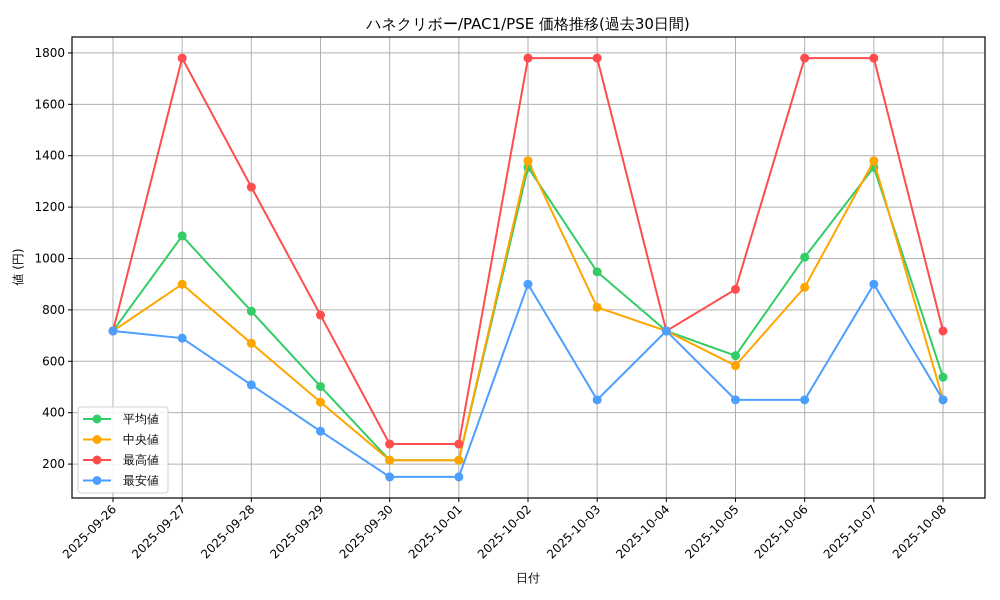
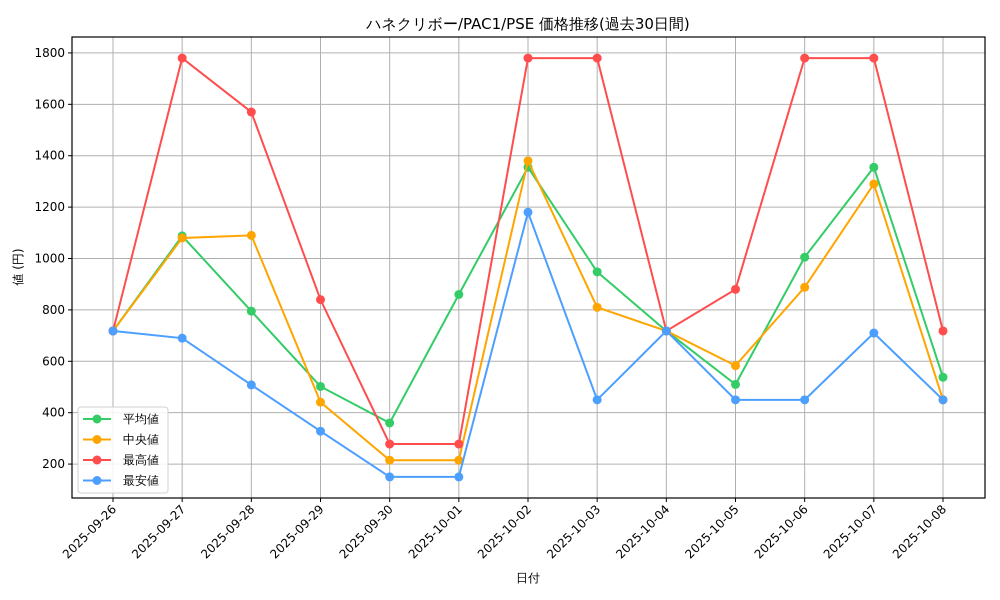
中央値/2025-09-27: 900 -> 1080
中央値/2025-09-28: 670 -> 1090
最高値/2025-09-28: 1280 -> 1570
最高値/2025-09-29: 780 -> 840
平均値/2025-09-30: 220 -> 360
平均値/2025-10-01: 220 -> 860
最安値/2025-10-02: 900 -> 1180
平均値/2025-10-05: 620 -> 510
中央値/2025-10-07: 1380 -> 1290
最安値/2025-10-07: 900 -> 710
